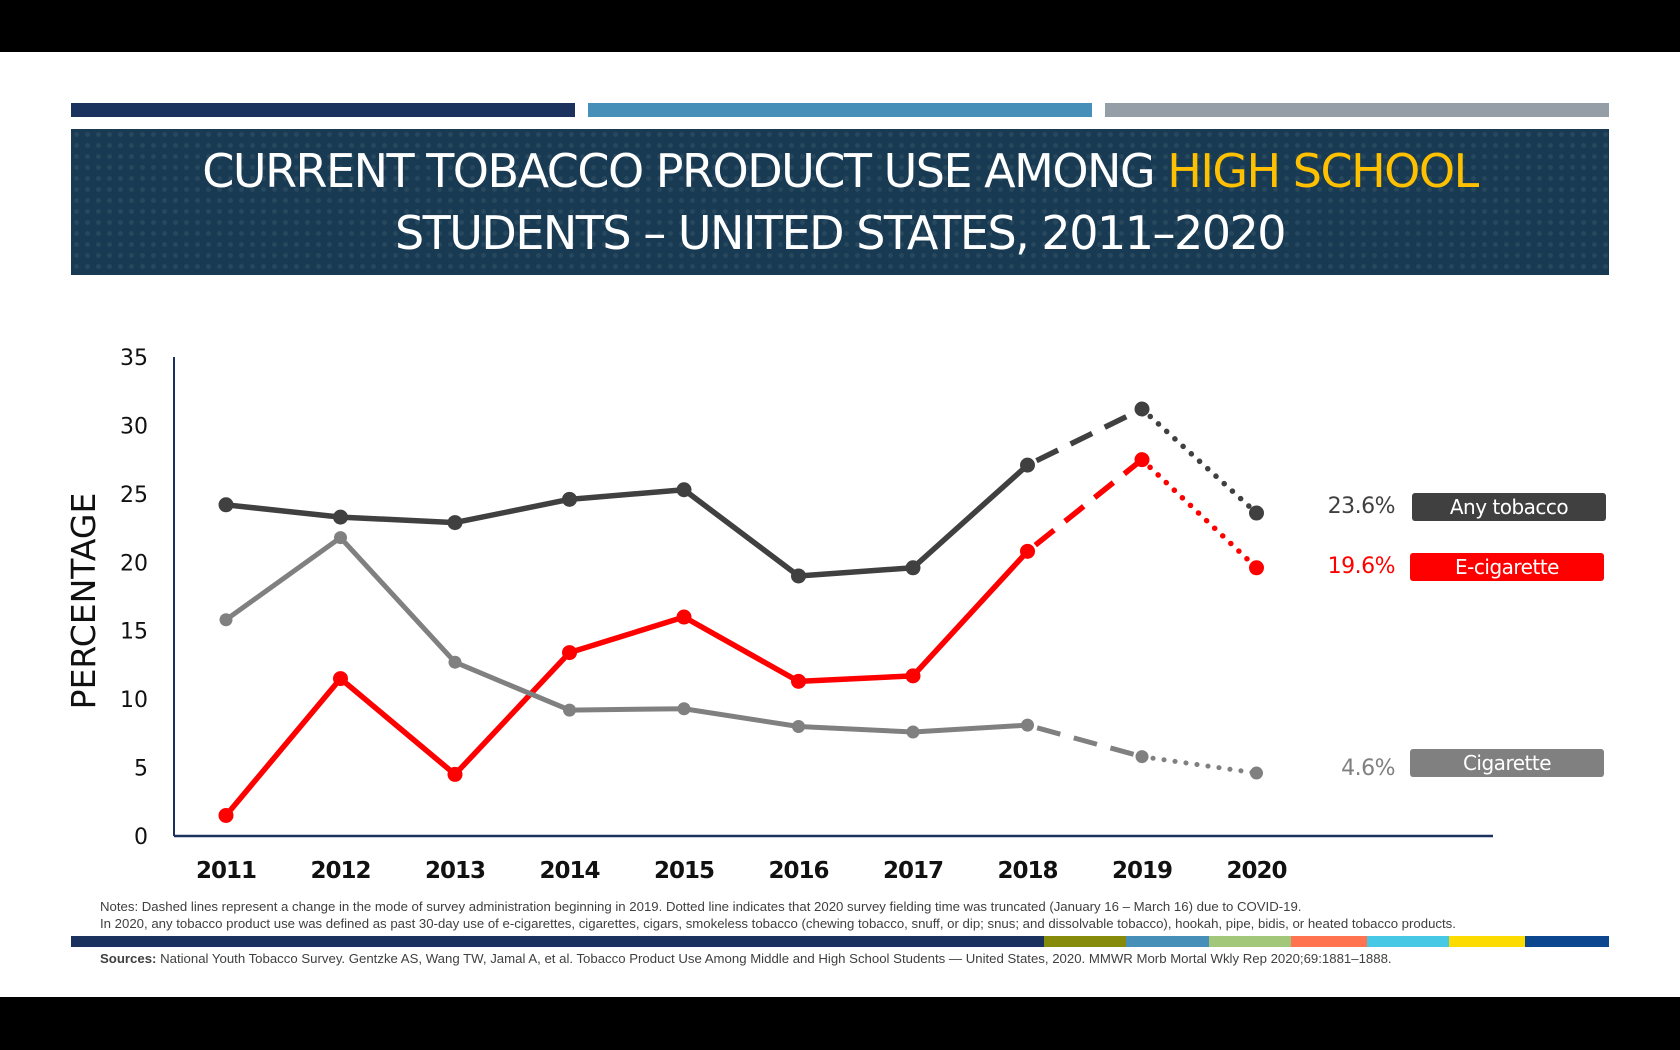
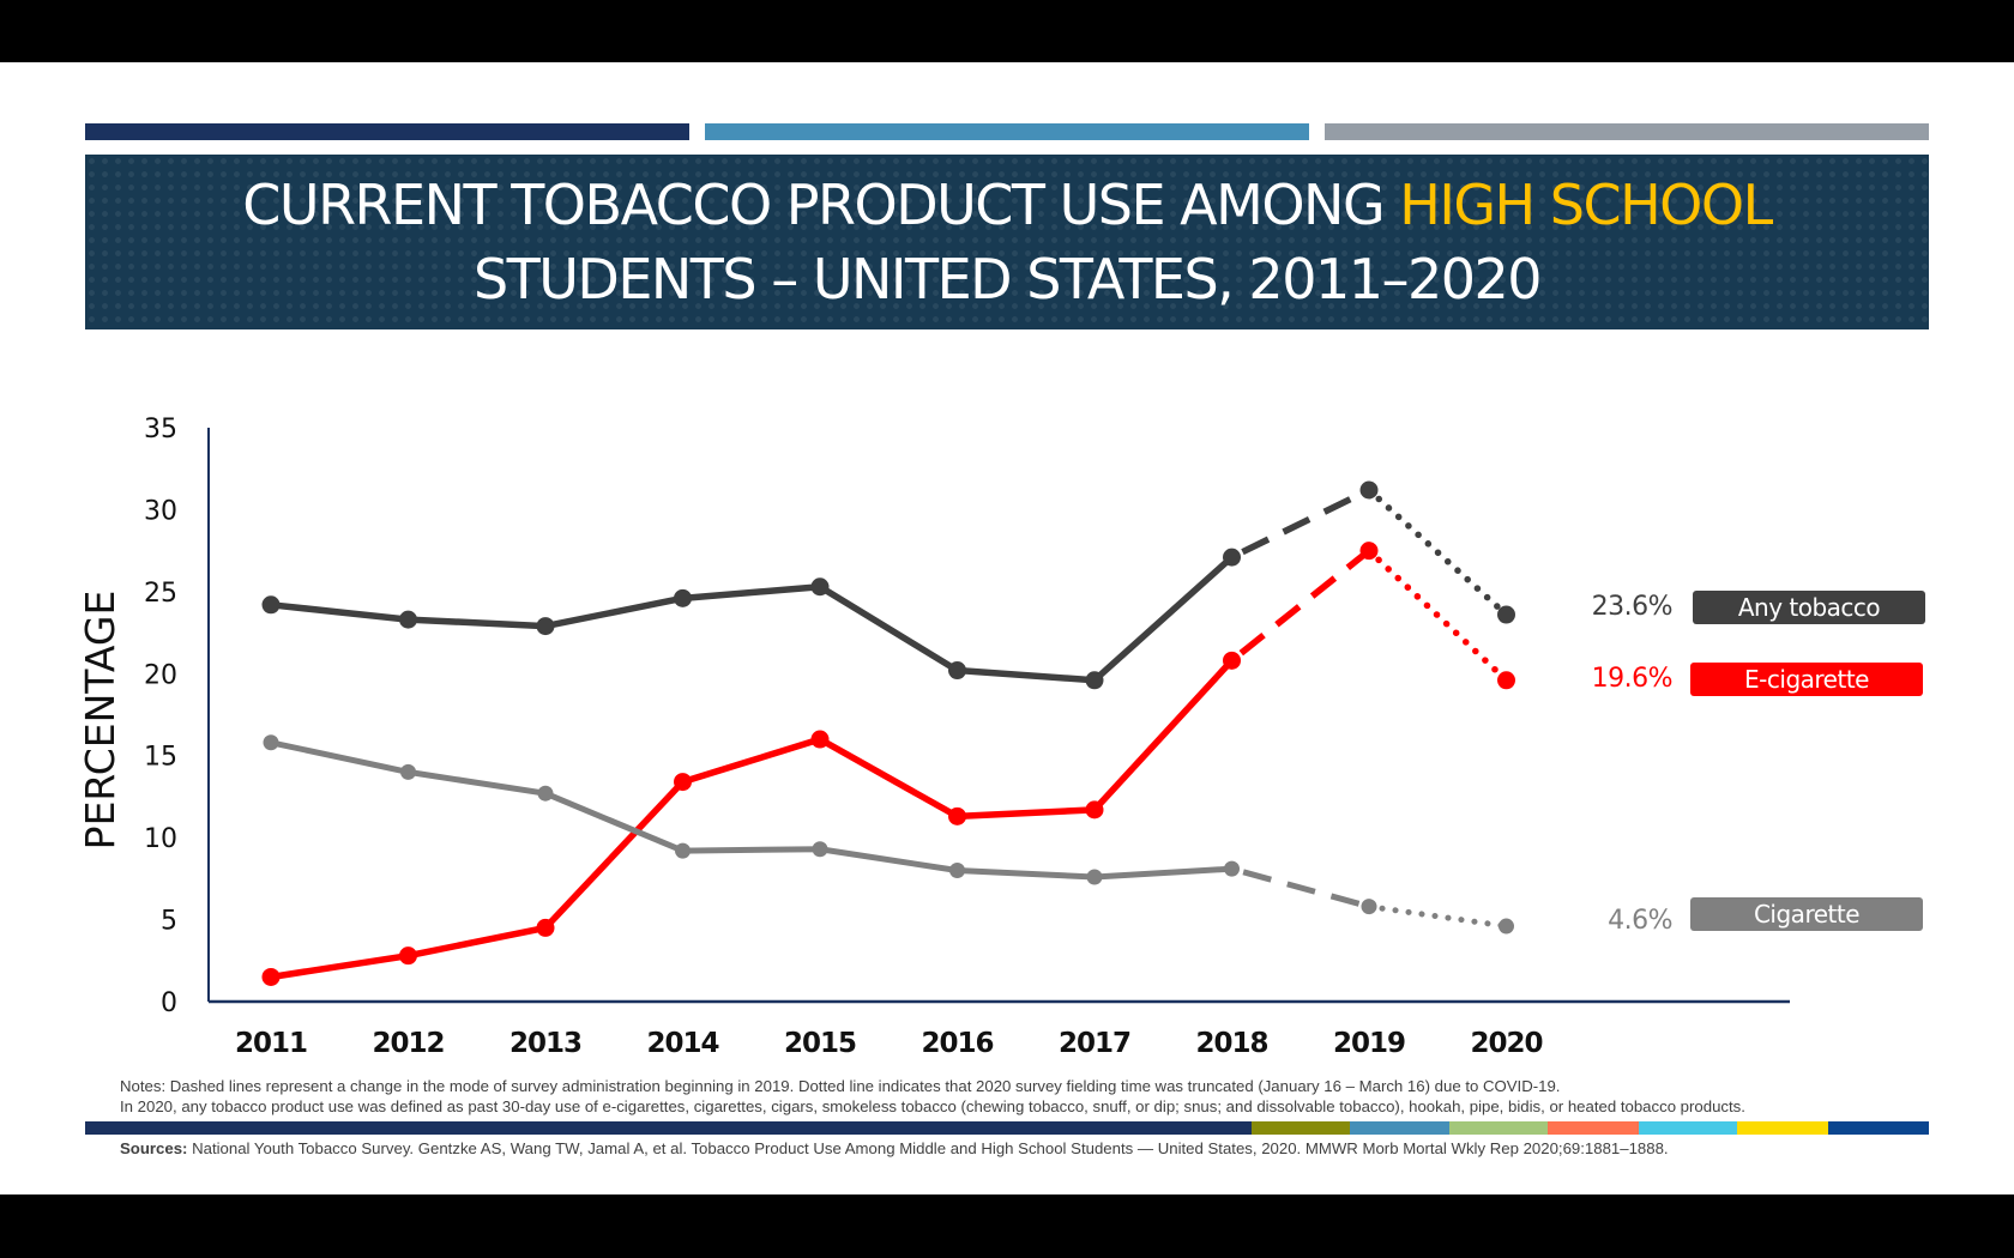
E-cigarette/2012: 11.5 -> 2.8
Cigarette/2012: 21.8 -> 14.0
Any tobacco/2016: 19.0 -> 20.2
